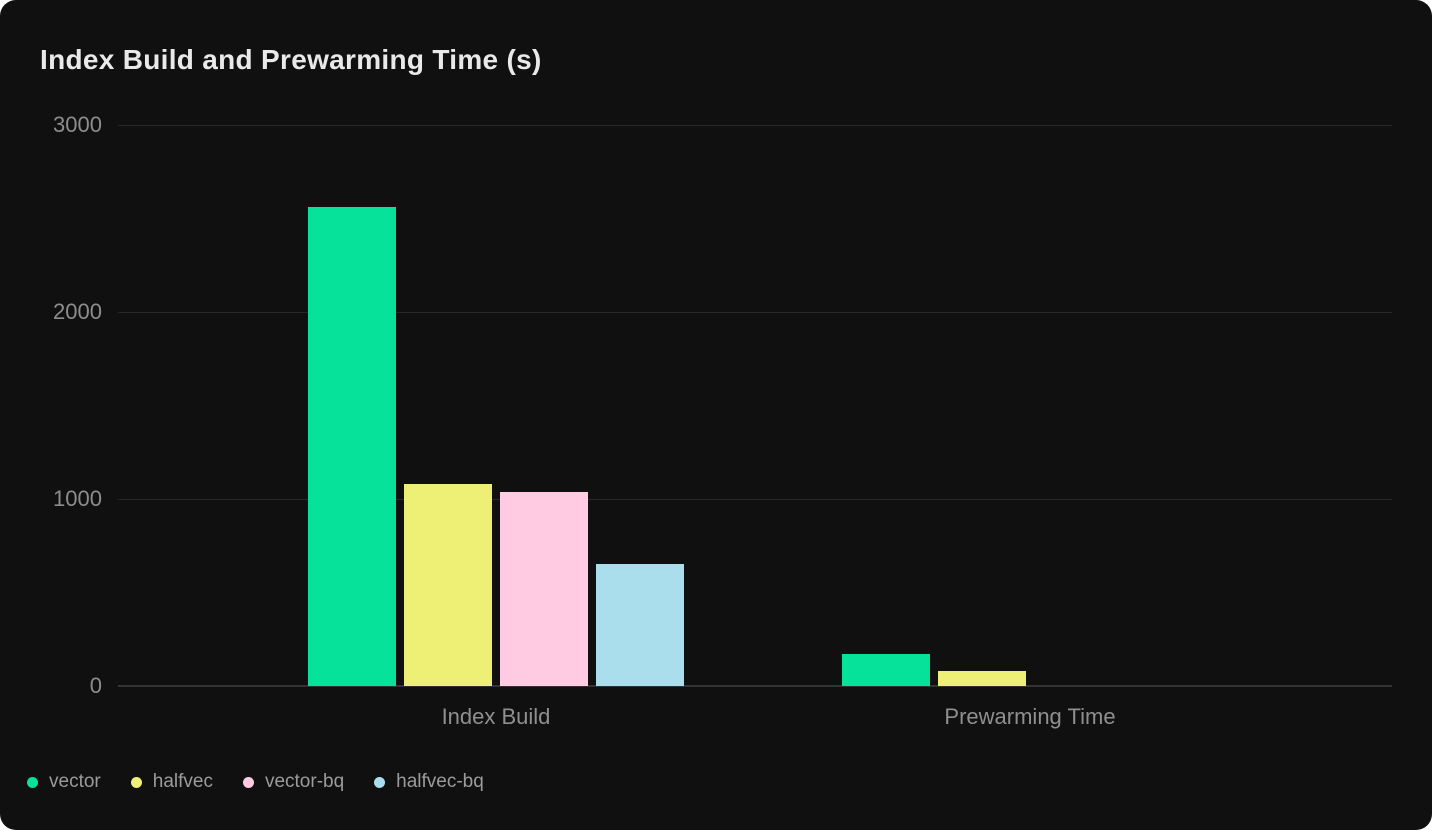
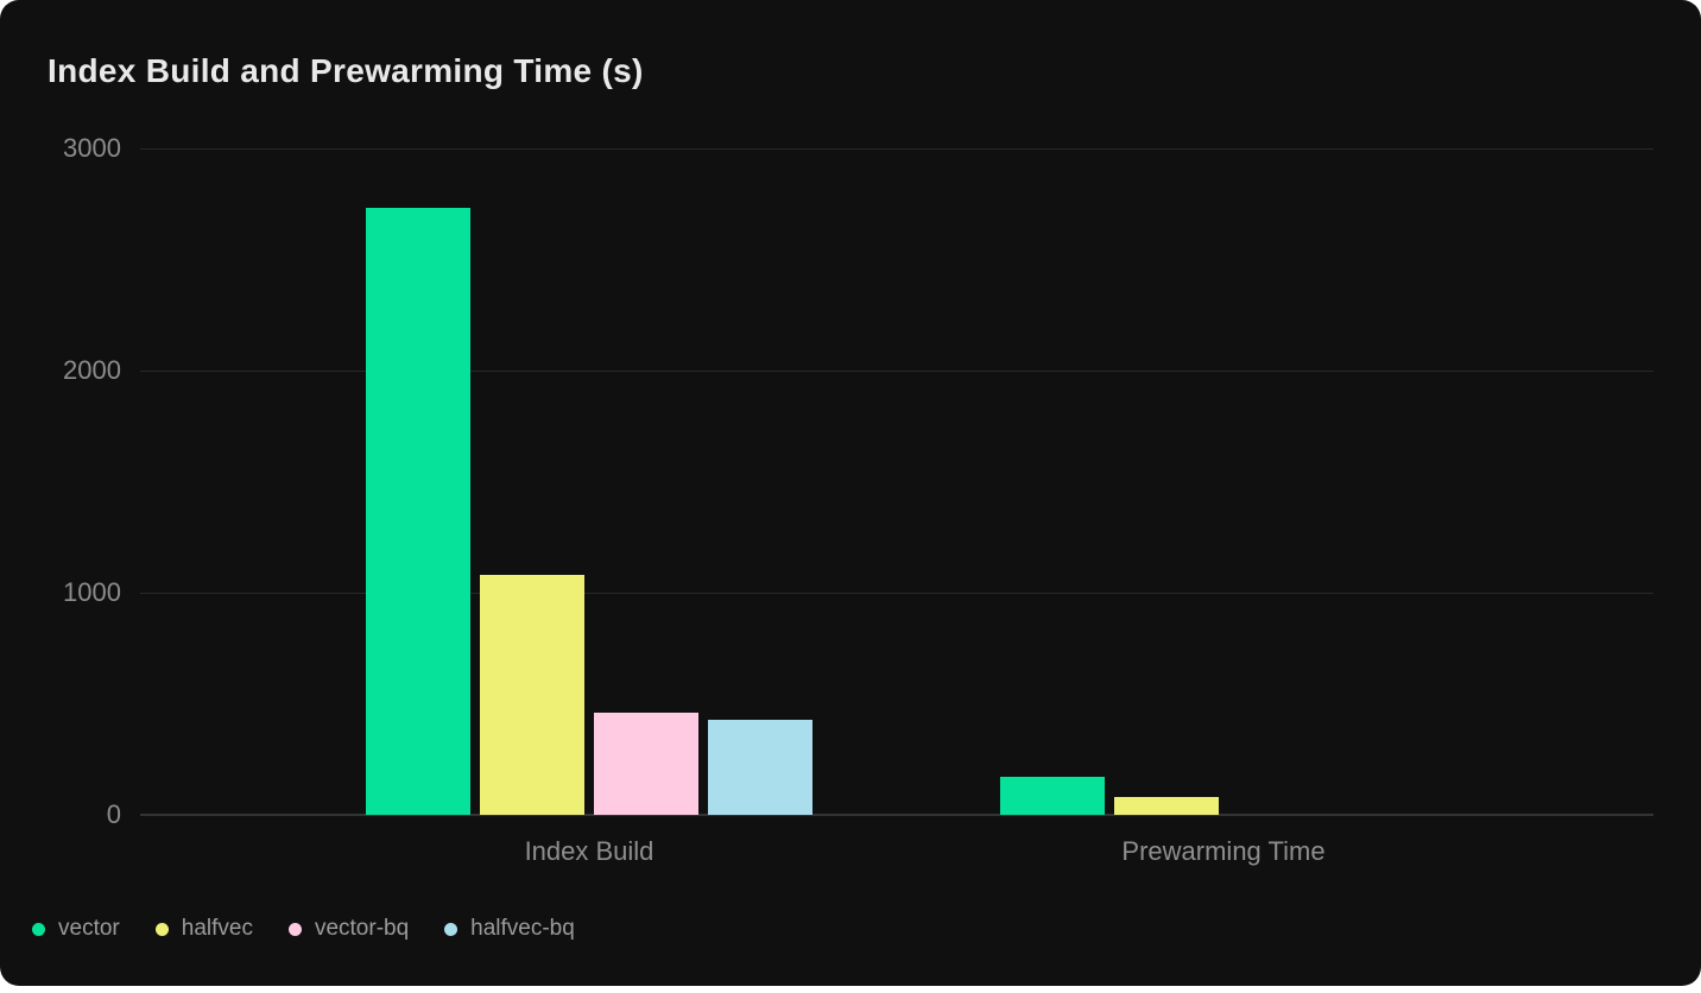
vector/Index Build: 2560 -> 2730
vector-bq/Index Build: 1040 -> 460
halfvec-bq/Index Build: 650 -> 430
